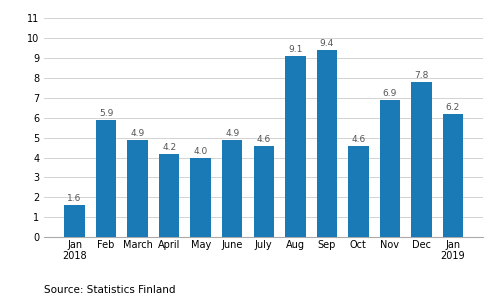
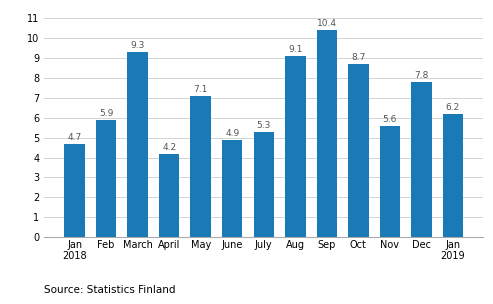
Jan 2018: 1.6 -> 4.7
March: 4.9 -> 9.3
May: 4.0 -> 7.1
July: 4.6 -> 5.3
Sep: 9.4 -> 10.4
Oct: 4.6 -> 8.7
Nov: 6.9 -> 5.6
